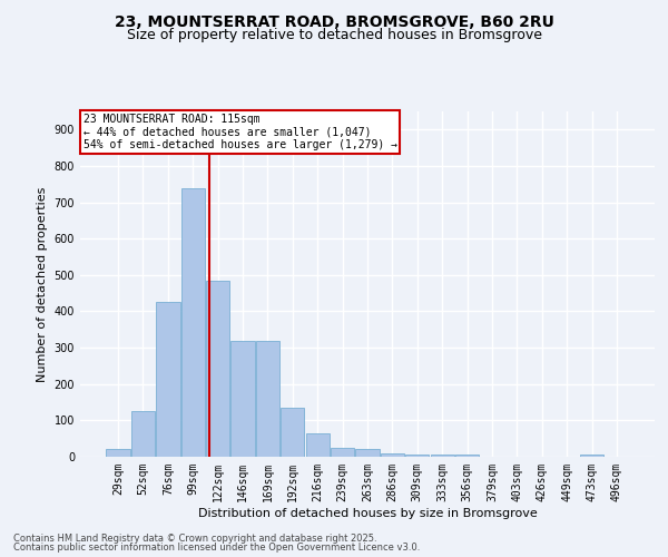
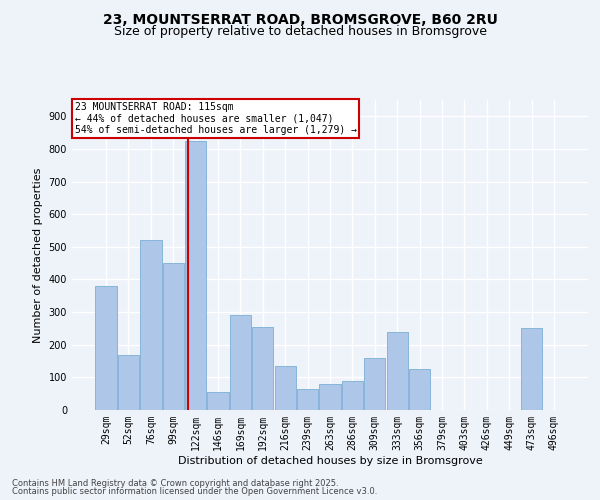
29sqm: 20 -> 380
52sqm: 125 -> 170
76sqm: 425 -> 520
99sqm: 740 -> 450
122sqm: 485 -> 825
146sqm: 320 -> 55
169sqm: 320 -> 290
192sqm: 135 -> 255
216sqm: 65 -> 135
239sqm: 25 -> 65
263sqm: 20 -> 80
286sqm: 10 -> 90
309sqm: 7 -> 160
333sqm: 5 -> 240
356sqm: 5 -> 125
473sqm: 5 -> 250
